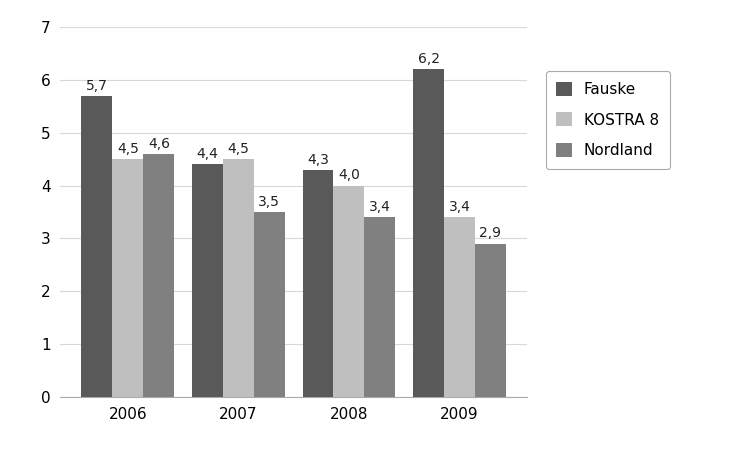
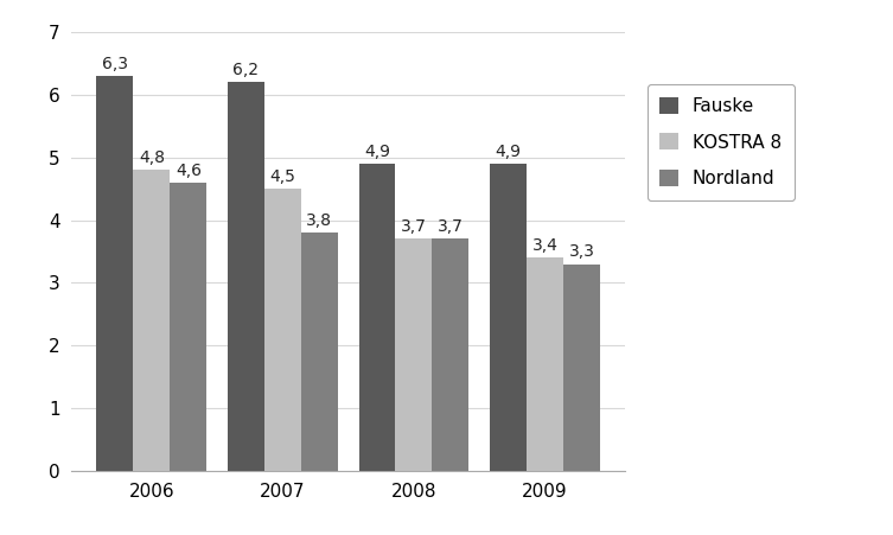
Fauske/2006: 5,7 -> 6,3
KOSTRA 8/2006: 4,5 -> 4,8
Fauske/2007: 4,4 -> 6,2
Nordland/2007: 3,5 -> 3,8
Fauske/2008: 4,3 -> 4,9
KOSTRA 8/2008: 4,0 -> 3,7
Nordland/2008: 3,4 -> 3,7
Fauske/2009: 6,2 -> 4,9
Nordland/2009: 2,9 -> 3,3
